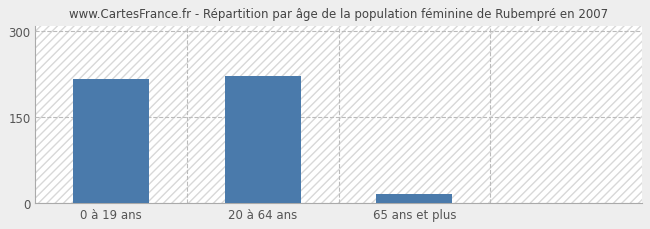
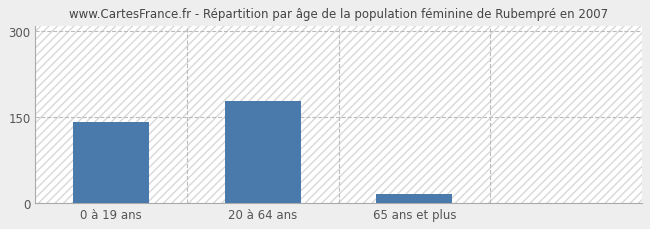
0 à 19 ans: 216 -> 141
20 à 64 ans: 222 -> 178
